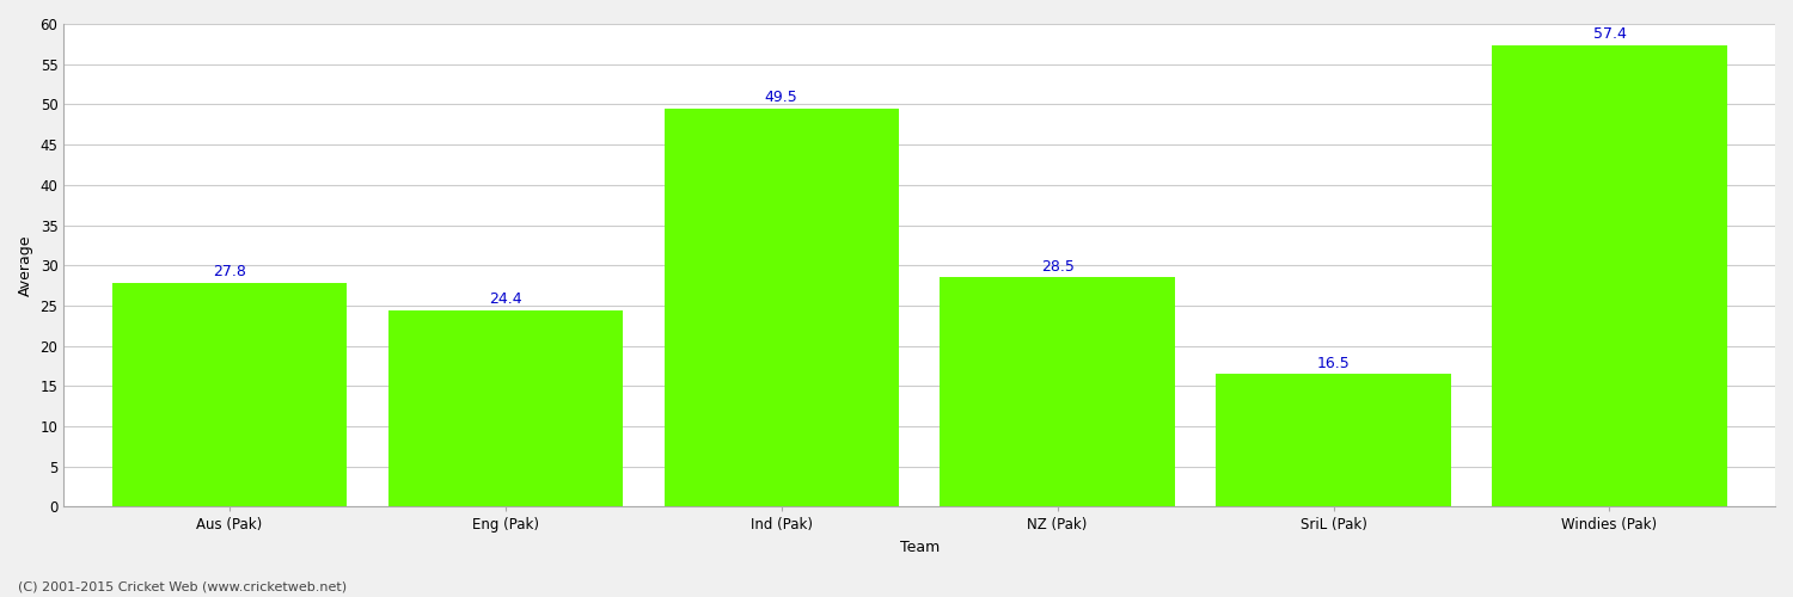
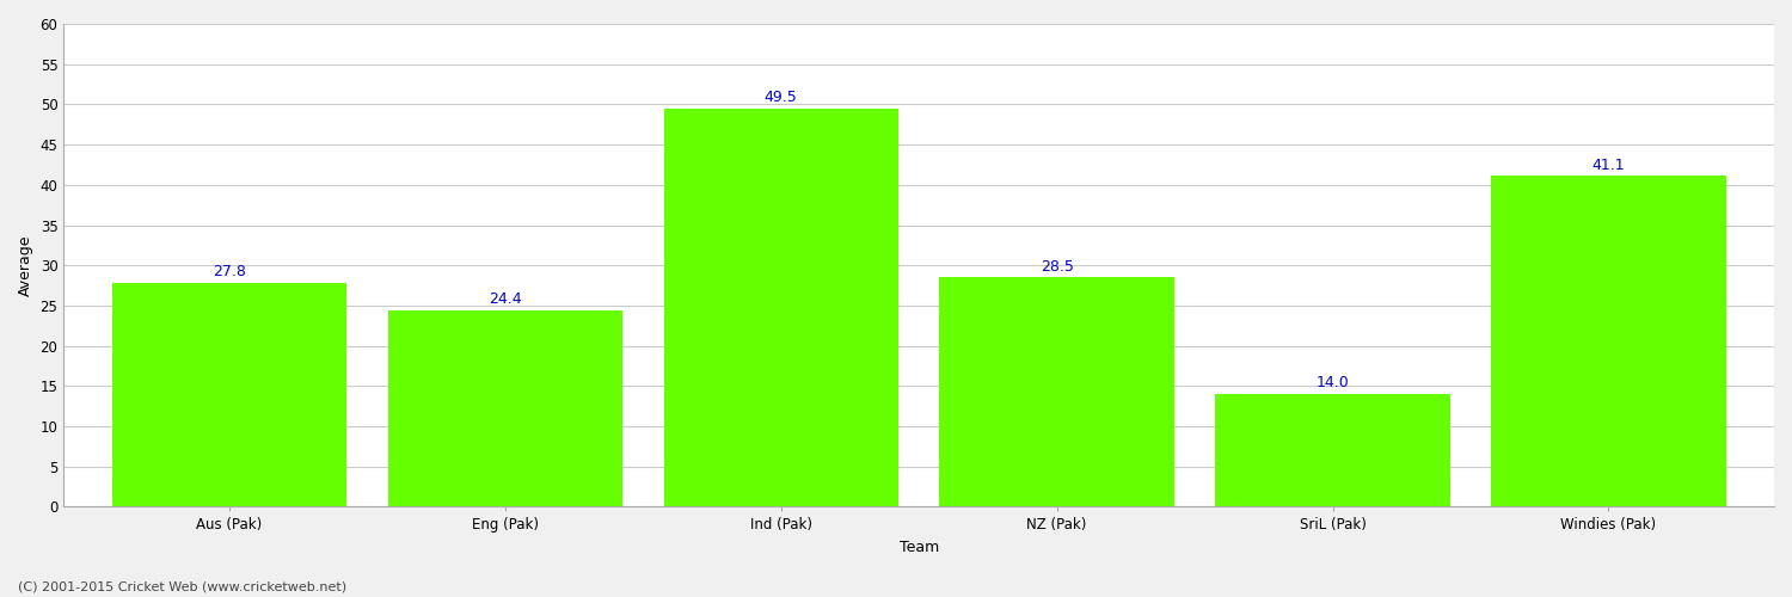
SriL (Pak): 16.5 -> 14.0
Windies (Pak): 57.4 -> 41.1
